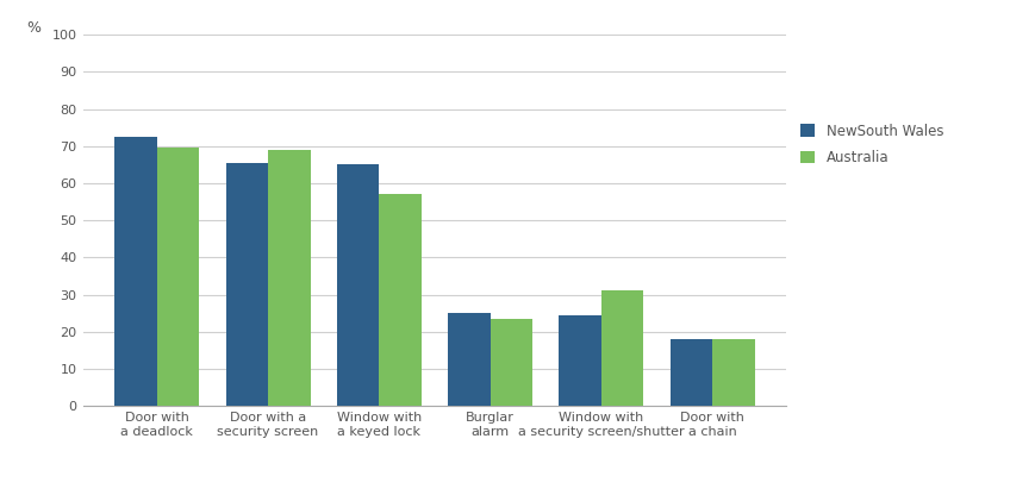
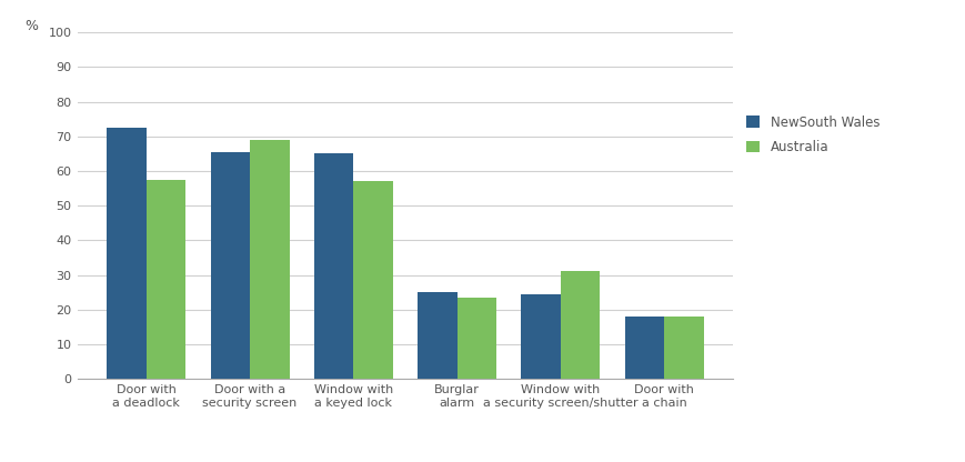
Australia/Door with a deadlock: 69.5 -> 57.5
